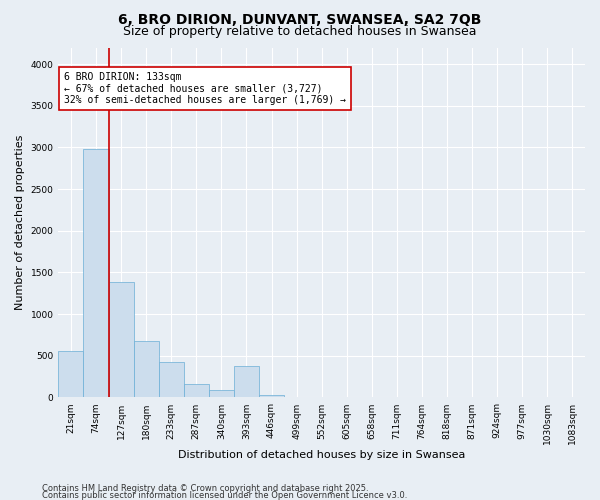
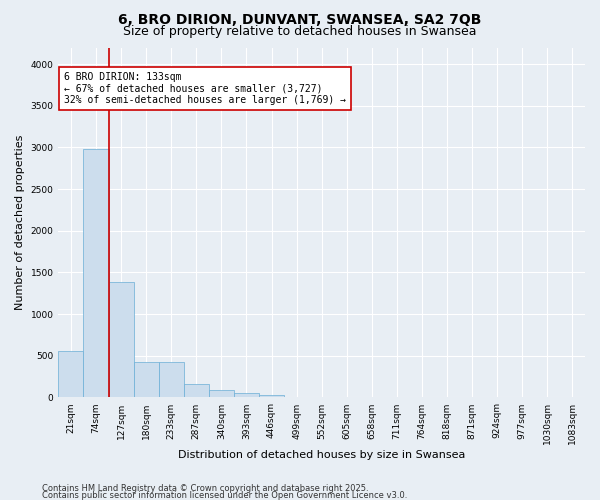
180sqm: 680 -> 420
393sqm: 380 -> 50
